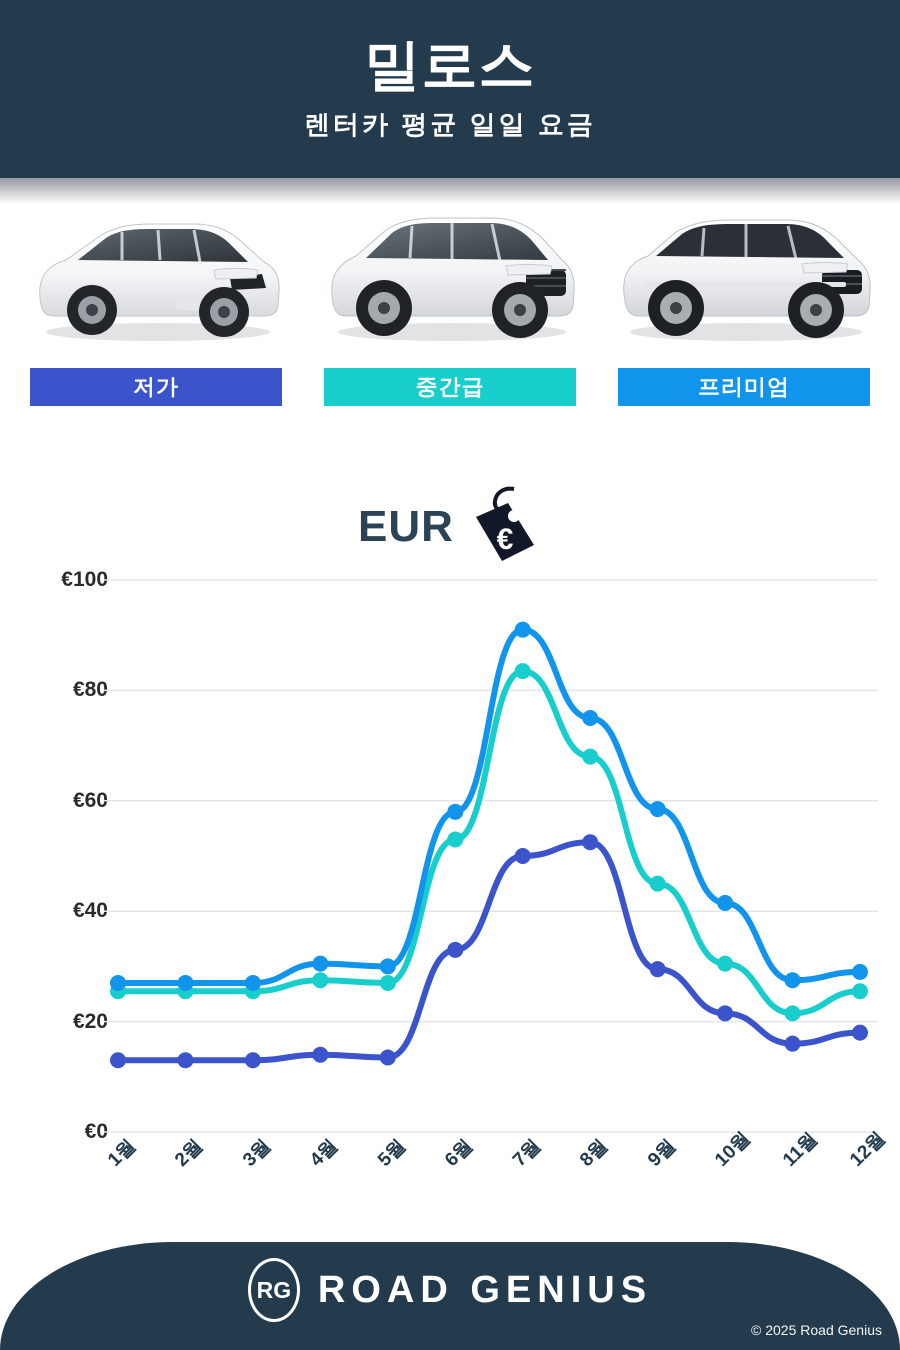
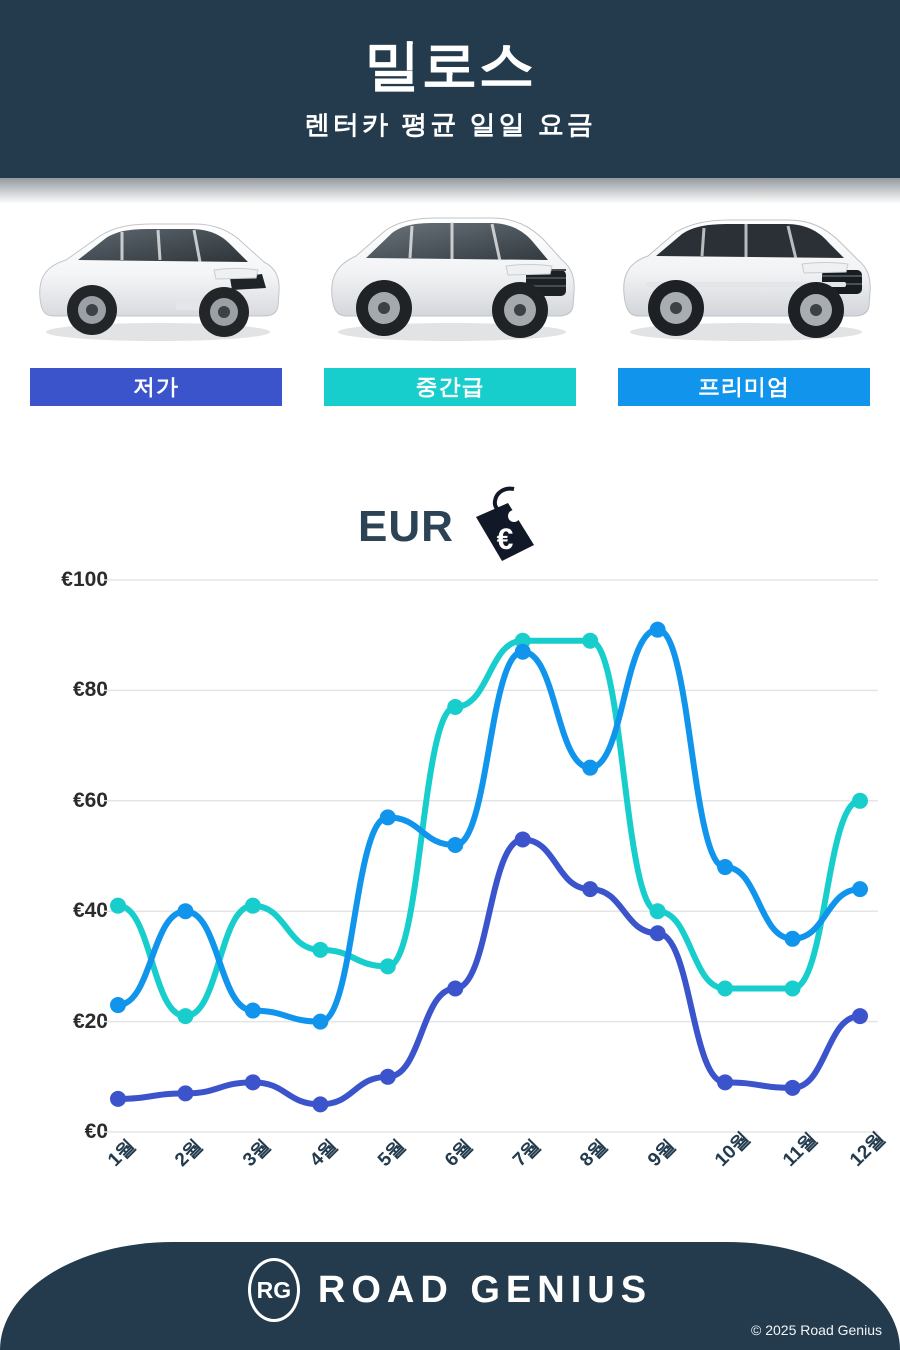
저가/1월: €13 -> €6
중간급/1월: €26 -> €41
프리미엄/1월: €27 -> €23
저가/2월: €13 -> €7
중간급/2월: €26 -> €21
프리미엄/2월: €27 -> €40
저가/3월: €13 -> €9
중간급/3월: €26 -> €41
프리미엄/3월: €27 -> €22
저가/4월: €14 -> €5
중간급/4월: €28 -> €33
프리미엄/4월: €30 -> €20
저가/5월: €14 -> €10
중간급/5월: €27 -> €30
프리미엄/5월: €30 -> €57
저가/6월: €33 -> €26
중간급/6월: €53 -> €77
프리미엄/6월: €58 -> €52
저가/7월: €50 -> €53
중간급/7월: €84 -> €89
프리미엄/7월: €91 -> €87
저가/8월: €52 -> €44
중간급/8월: €68 -> €89
프리미엄/8월: €75 -> €66
저가/9월: €30 -> €36
중간급/9월: €45 -> €40
프리미엄/9월: €58 -> €91
저가/10월: €22 -> €9
중간급/10월: €30 -> €26
프리미엄/10월: €42 -> €48
저가/11월: €16 -> €8
중간급/11월: €22 -> €26
프리미엄/11월: €28 -> €35
저가/12월: €18 -> €21
중간급/12월: €26 -> €60
프리미엄/12월: €29 -> €44
